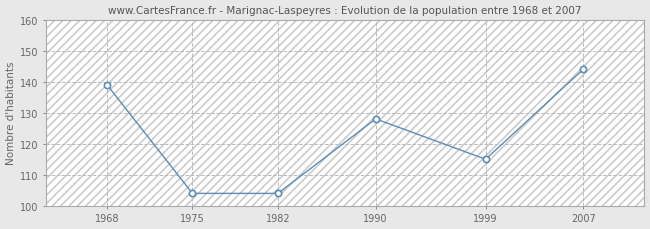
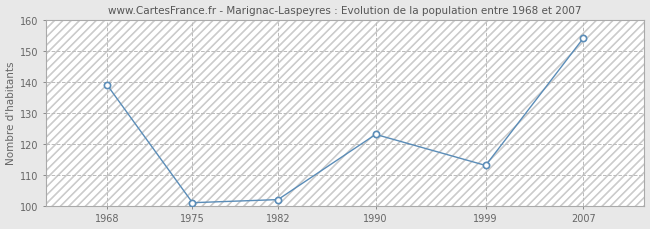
1975: 104 -> 101
1982: 104 -> 102
1990: 128 -> 123
1999: 115 -> 113
2007: 144 -> 154
